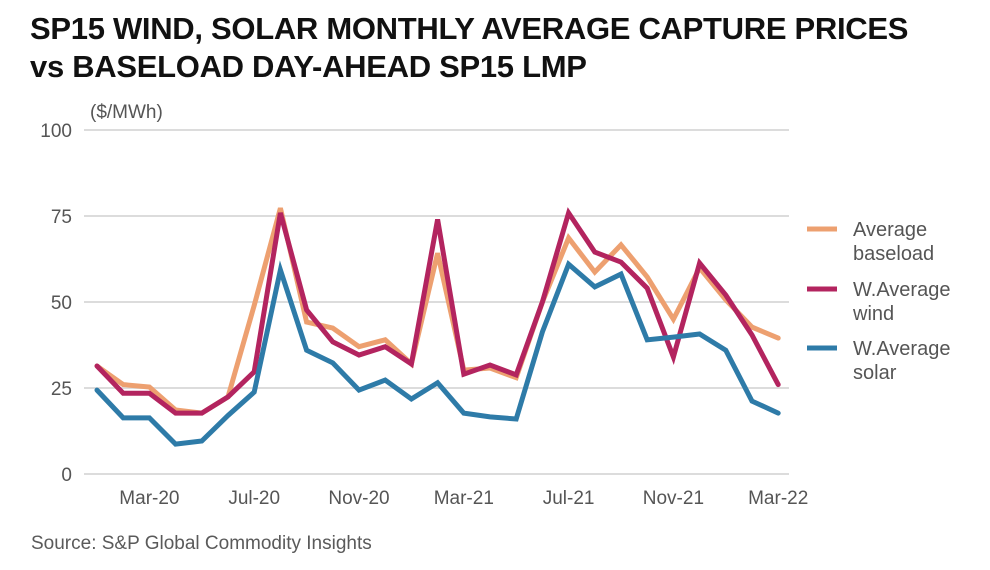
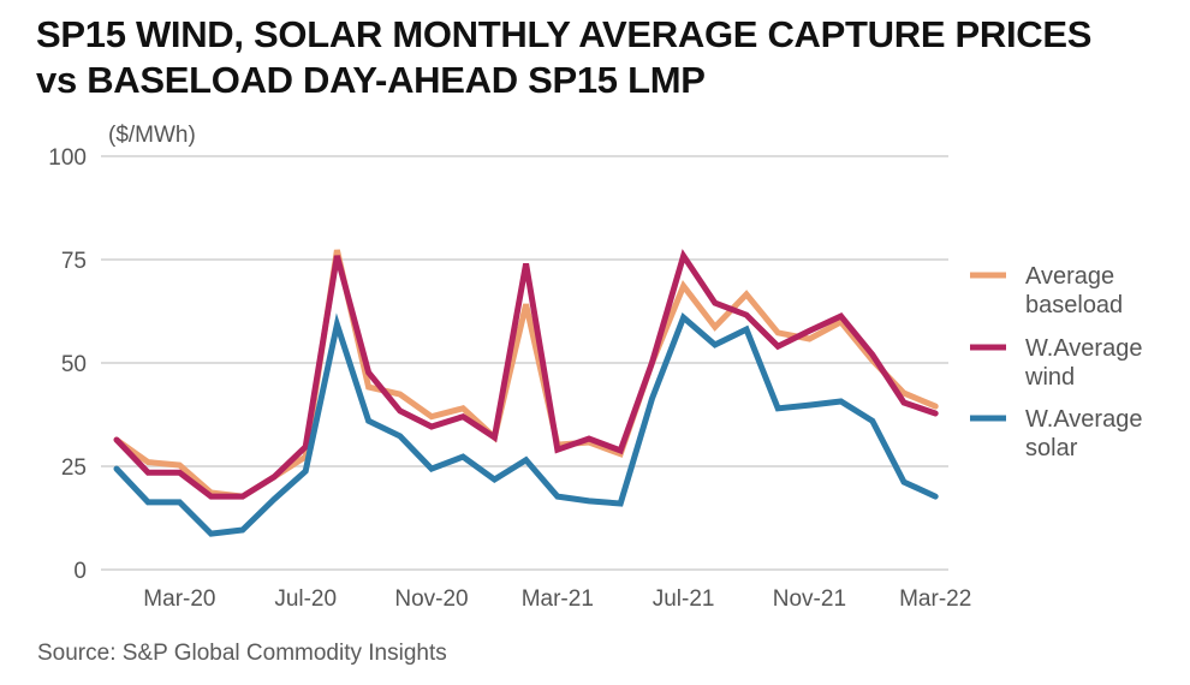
Average baseload/Jul-20: 49 -> 27
Average baseload/Nov-21: 45 -> 56
W.Average wind/Nov-21: 34 -> 58
W.Average wind/Mar-22: 26 -> 38
